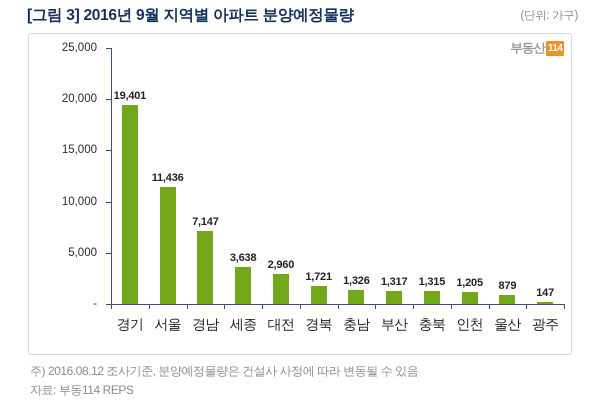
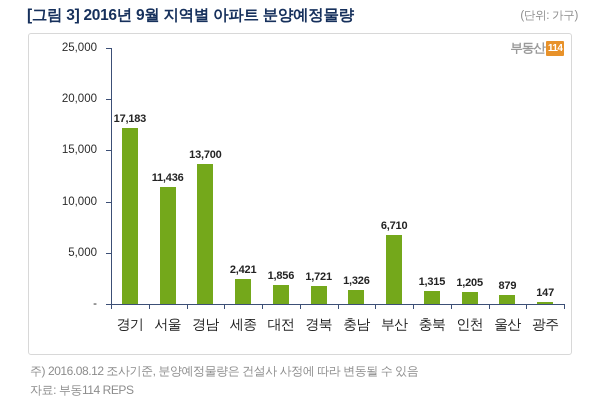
경기: 19,401 -> 17,183
경남: 7,147 -> 13,700
세종: 3,638 -> 2,421
대전: 2,960 -> 1,856
부산: 1,317 -> 6,710
